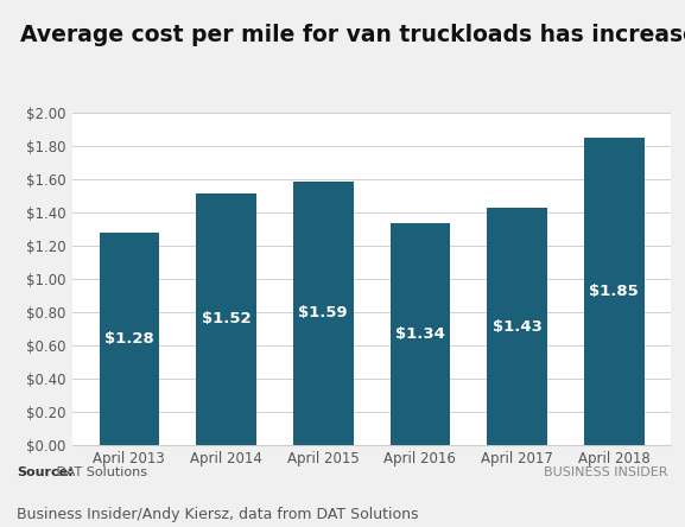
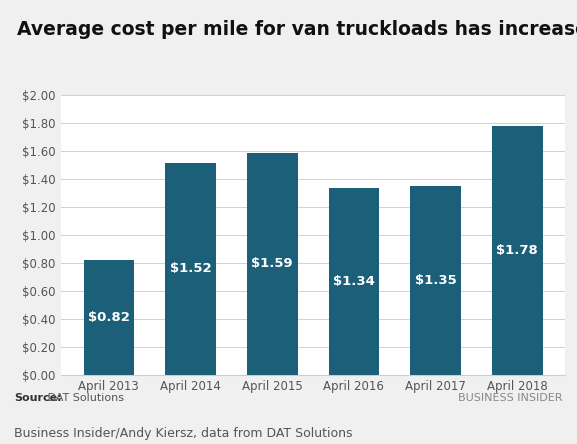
April 2013: $1.28 -> $0.82
April 2017: $1.43 -> $1.35
April 2018: $1.85 -> $1.78
